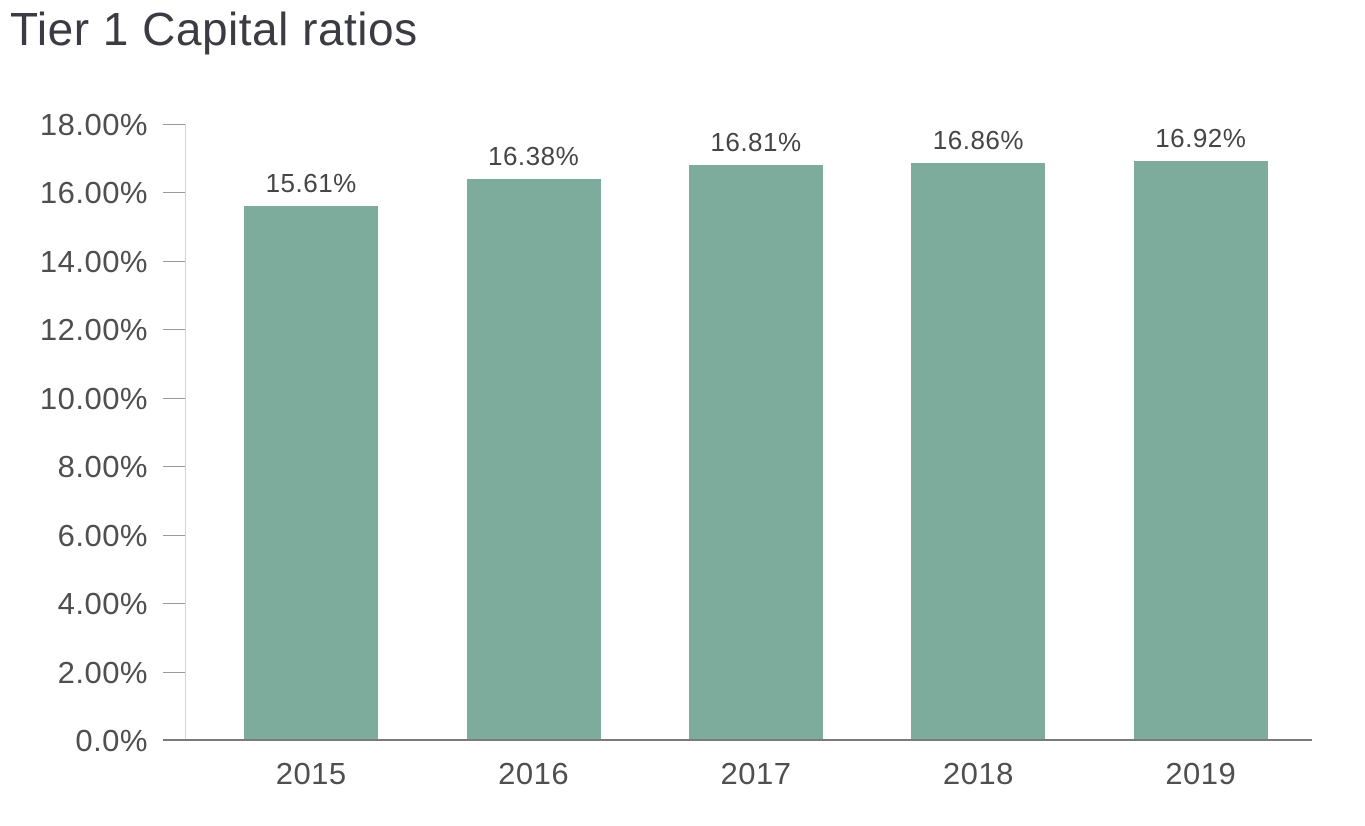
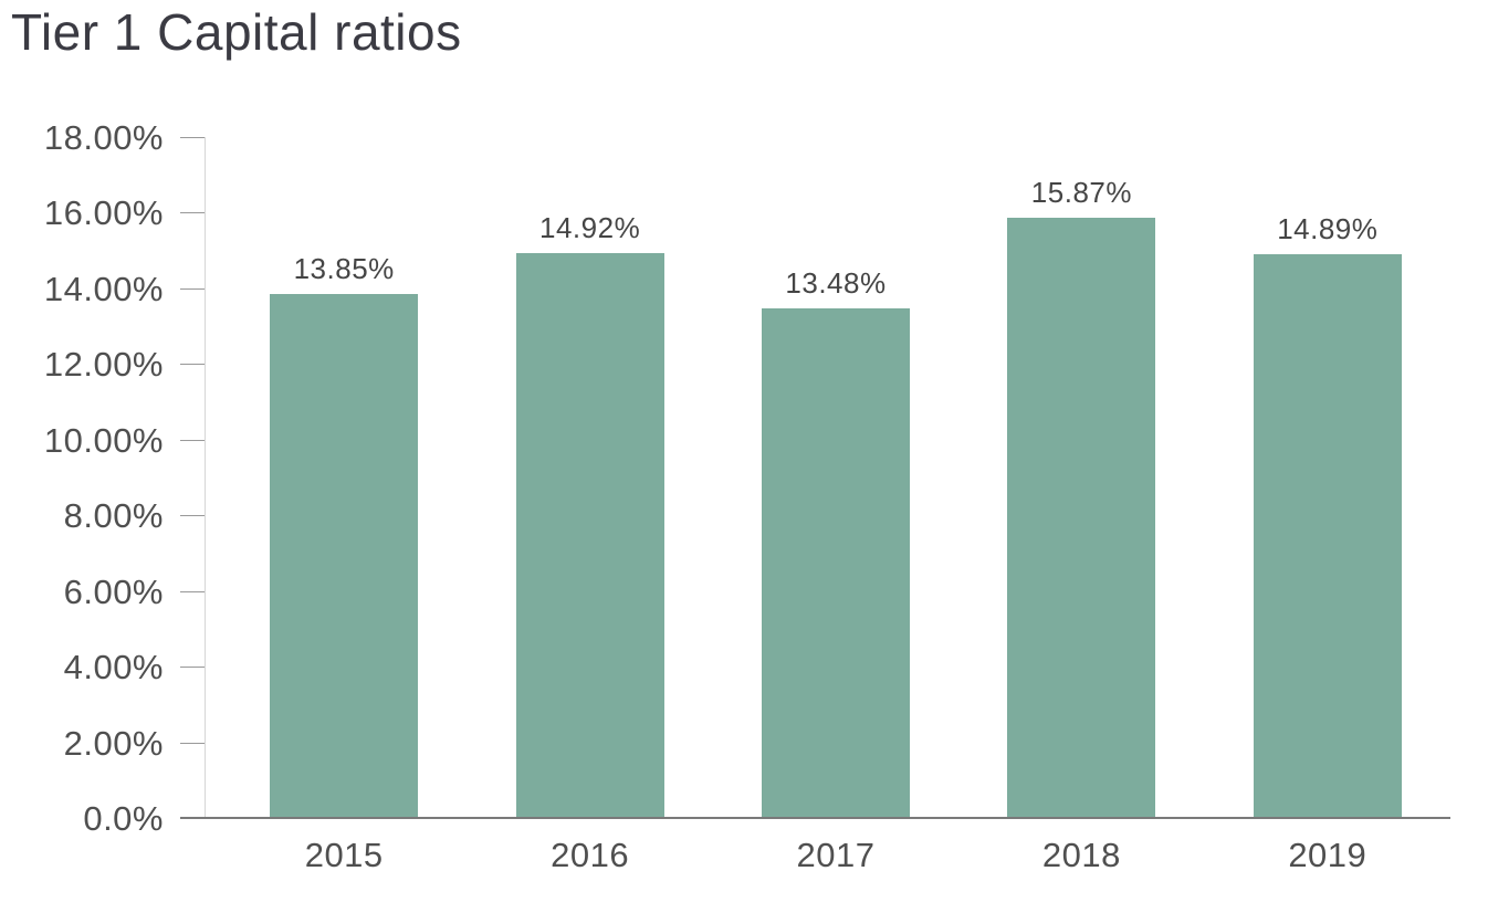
2015: 15.61% -> 13.85%
2016: 16.38% -> 14.92%
2017: 16.81% -> 13.48%
2018: 16.86% -> 15.87%
2019: 16.92% -> 14.89%
